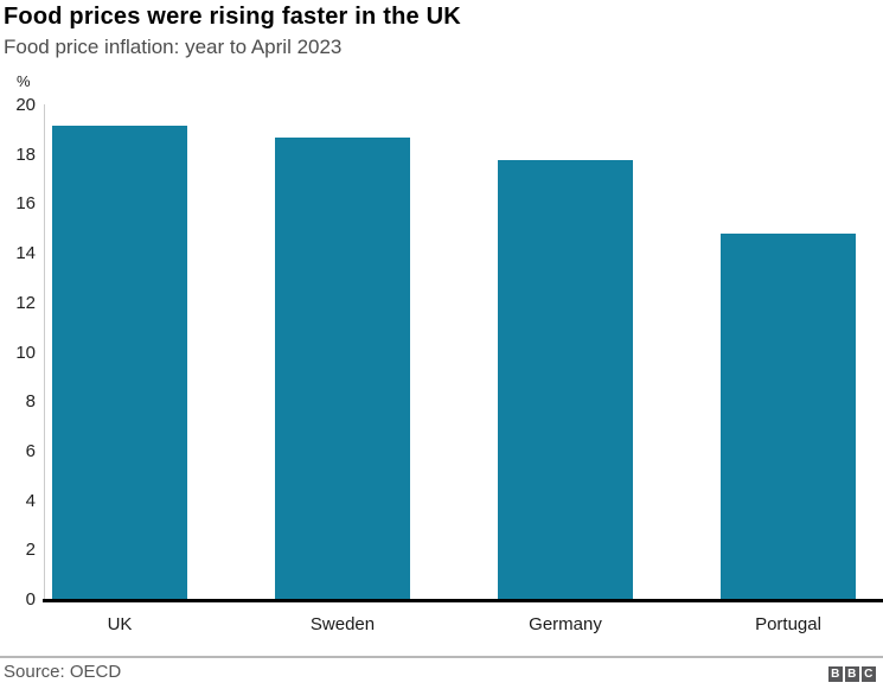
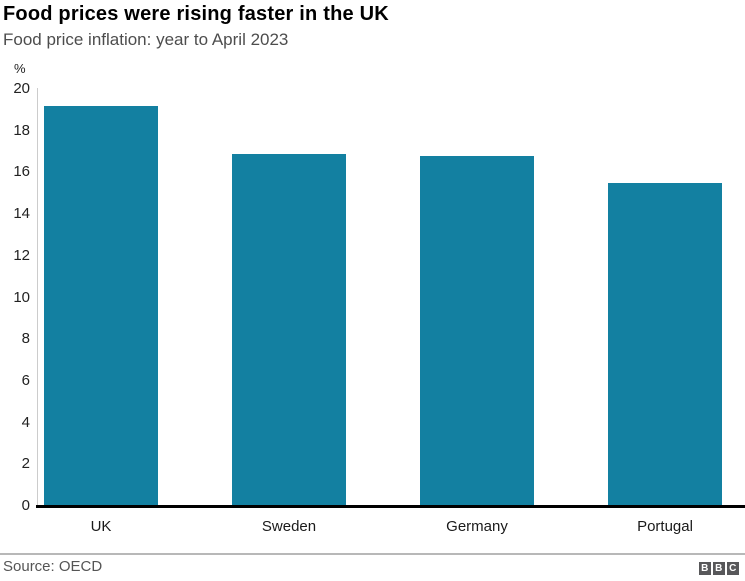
Sweden: 18.7 -> 16.9
Germany: 17.8 -> 16.8
Portugal: 14.8 -> 15.5
